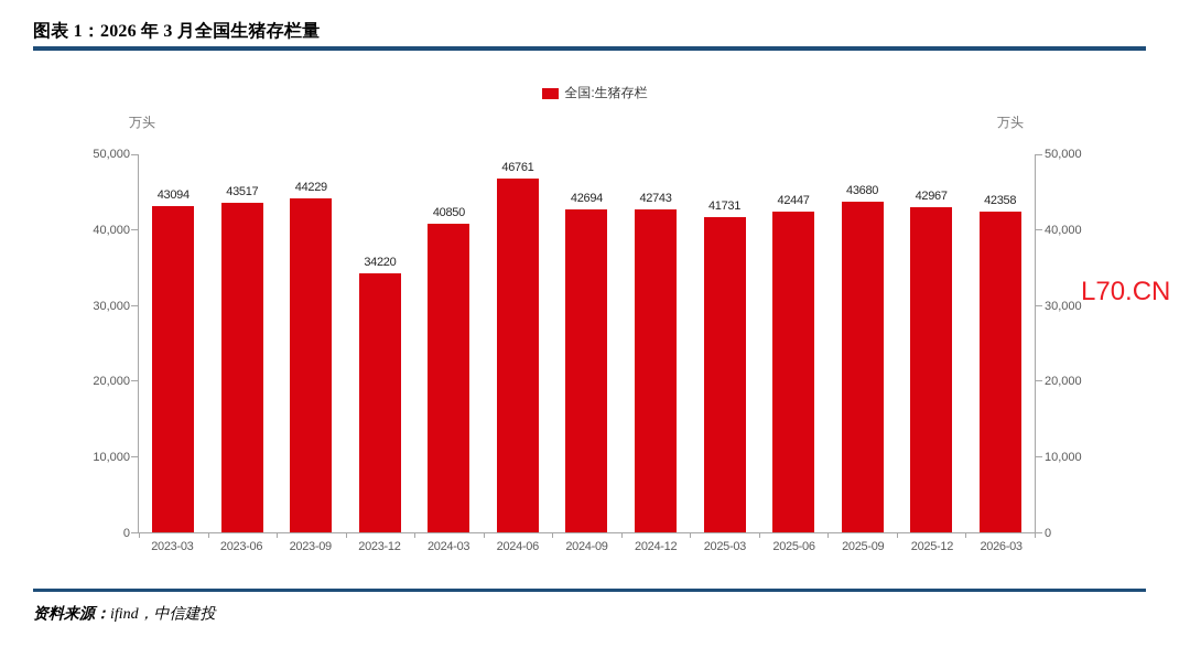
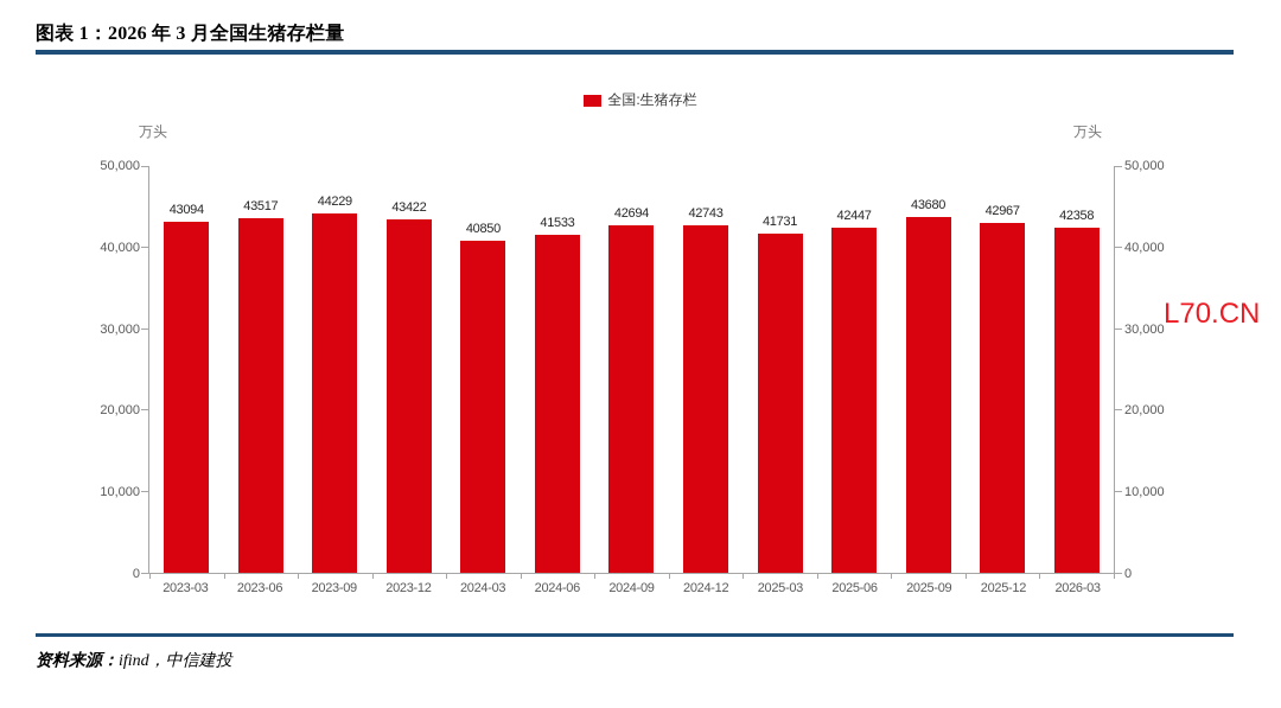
2023-12: 34220 -> 43422
2024-06: 46761 -> 41533
